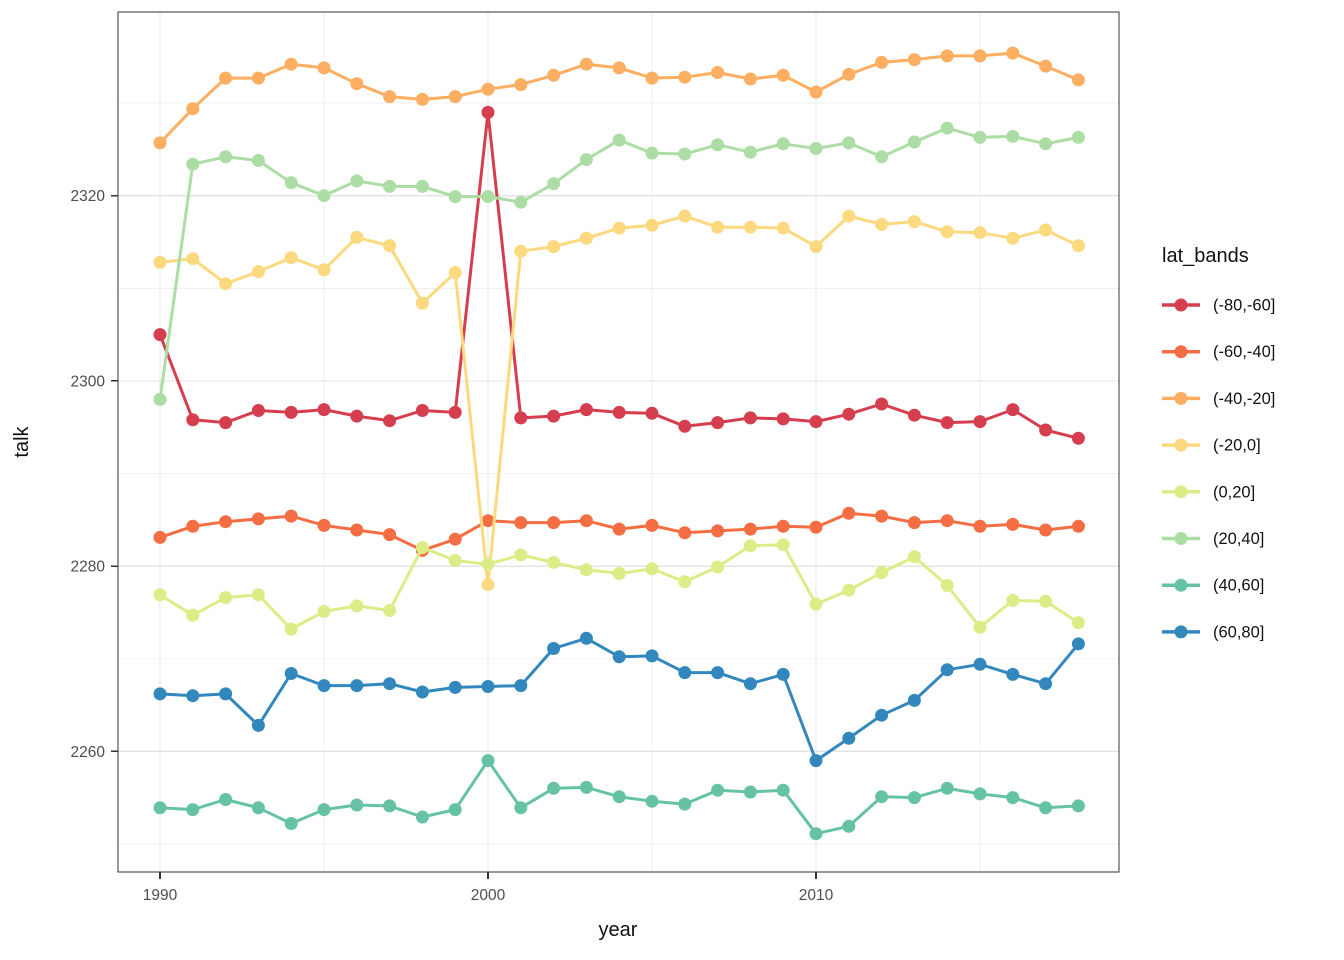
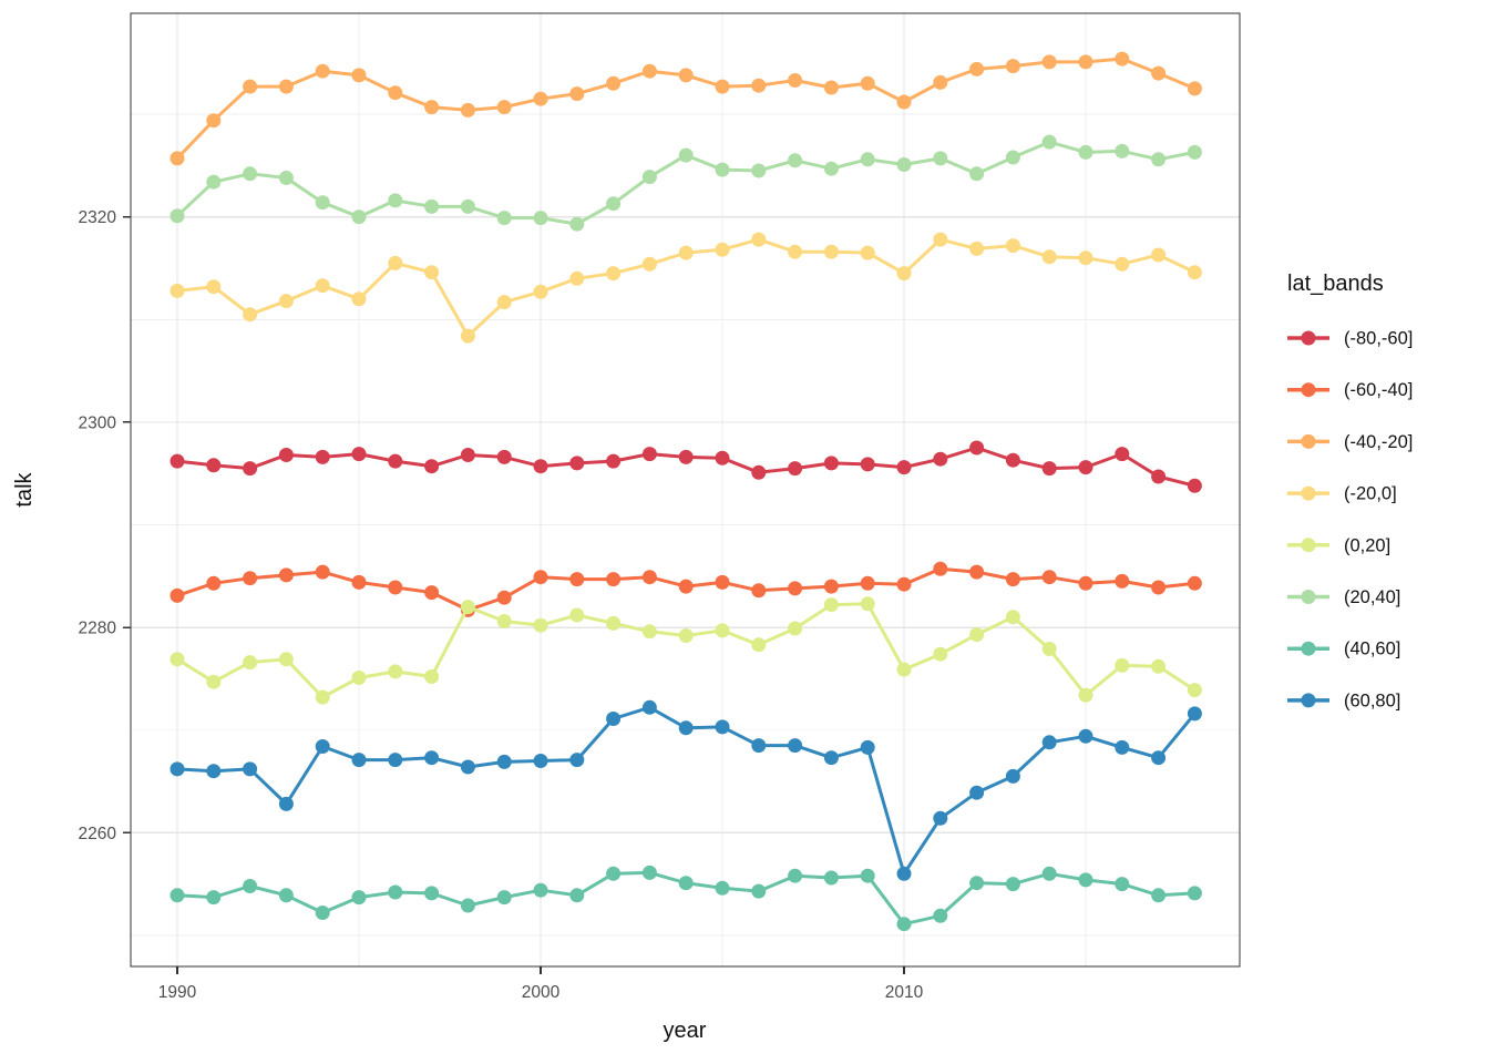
(-80,-60]/1990: 2305 -> 2296
(20,40]/1990: 2298 -> 2320
(-80,-60]/2000: 2329 -> 2296
(-20,0]/2000: 2278 -> 2313
(40,60]/2000: 2259 -> 2254
(60,80]/2010: 2259 -> 2256
